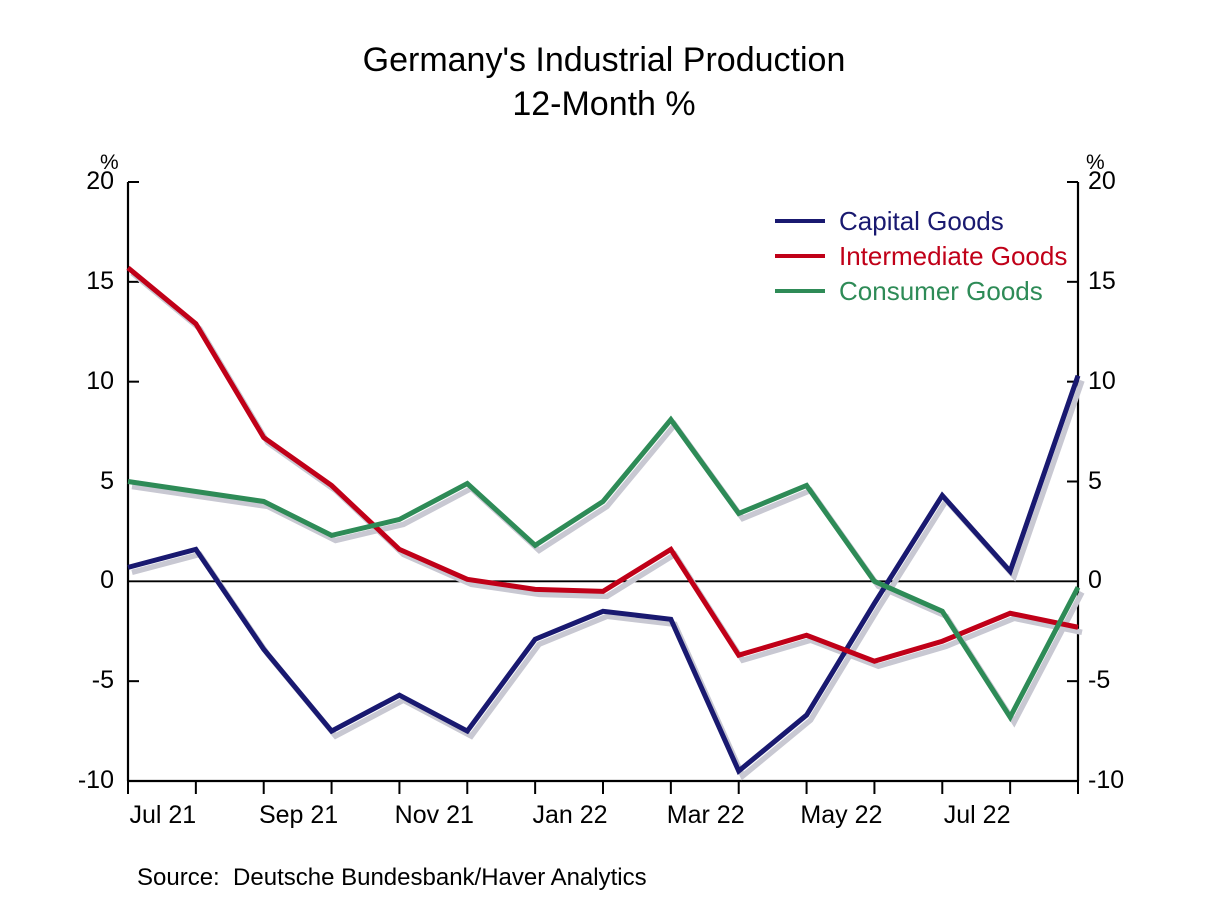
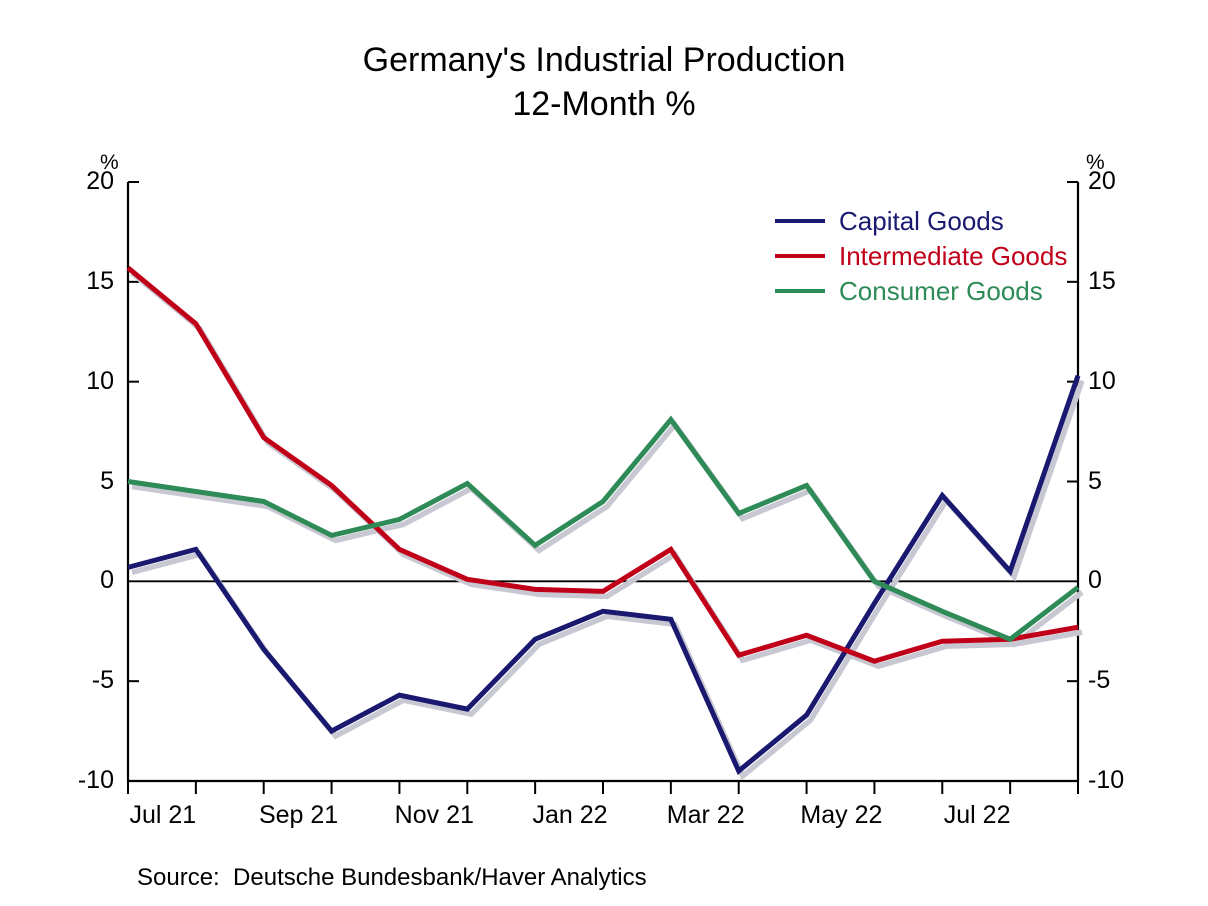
Capital Goods/Nov 21: -7.5 -> -6.4
Intermediate Goods/Jul 22: -1.6 -> -2.9
Consumer Goods/Jul 22: -6.8 -> -2.9
